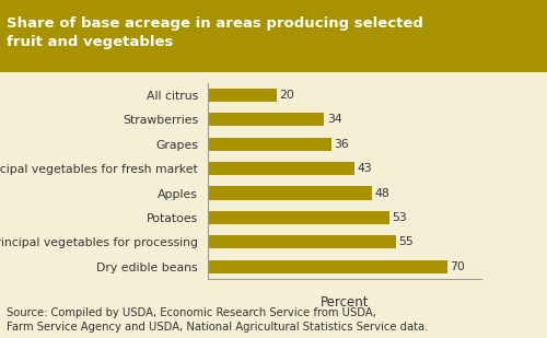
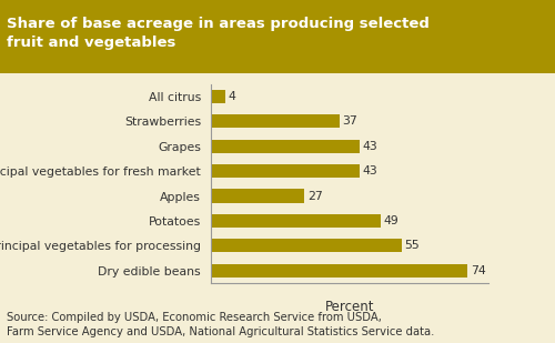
All citrus: 20 -> 4
Strawberries: 34 -> 37
Grapes: 36 -> 43
Apples: 48 -> 27
Potatoes: 53 -> 49
Dry edible beans: 70 -> 74
